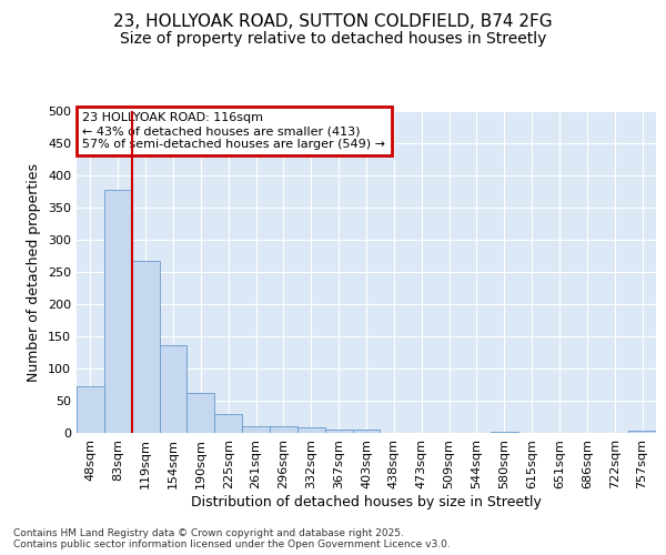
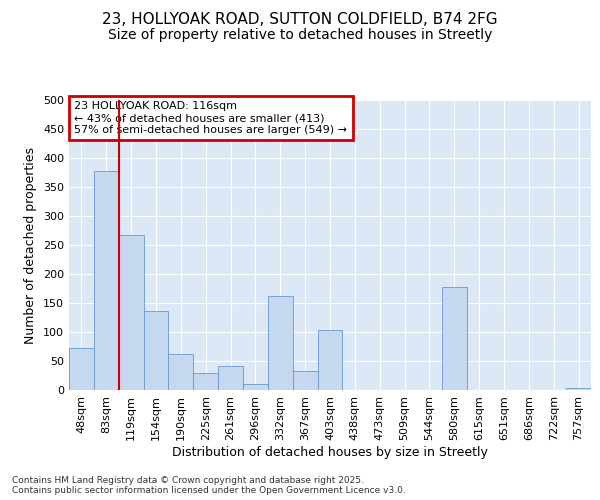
261sqm: 10 -> 42
332sqm: 8 -> 162
367sqm: 5 -> 32
403sqm: 5 -> 104
580sqm: 2 -> 178
